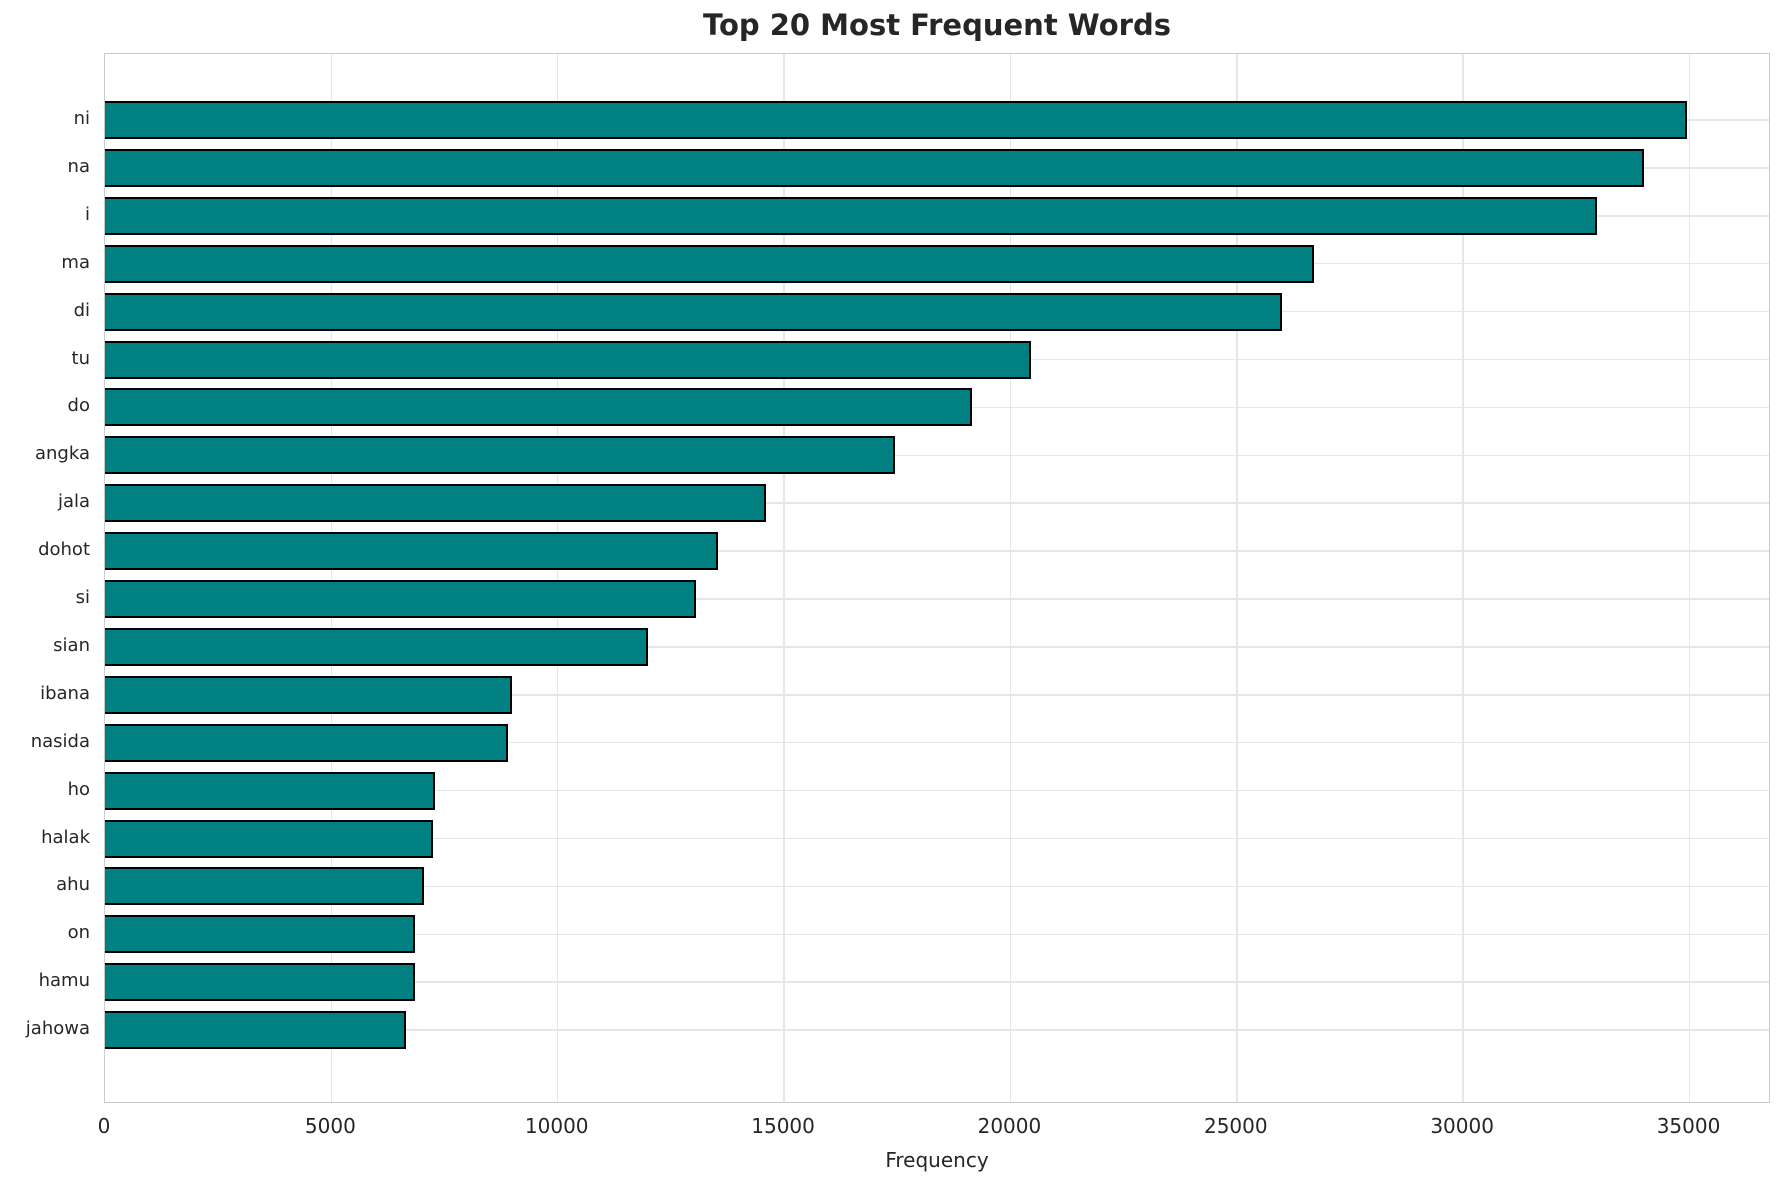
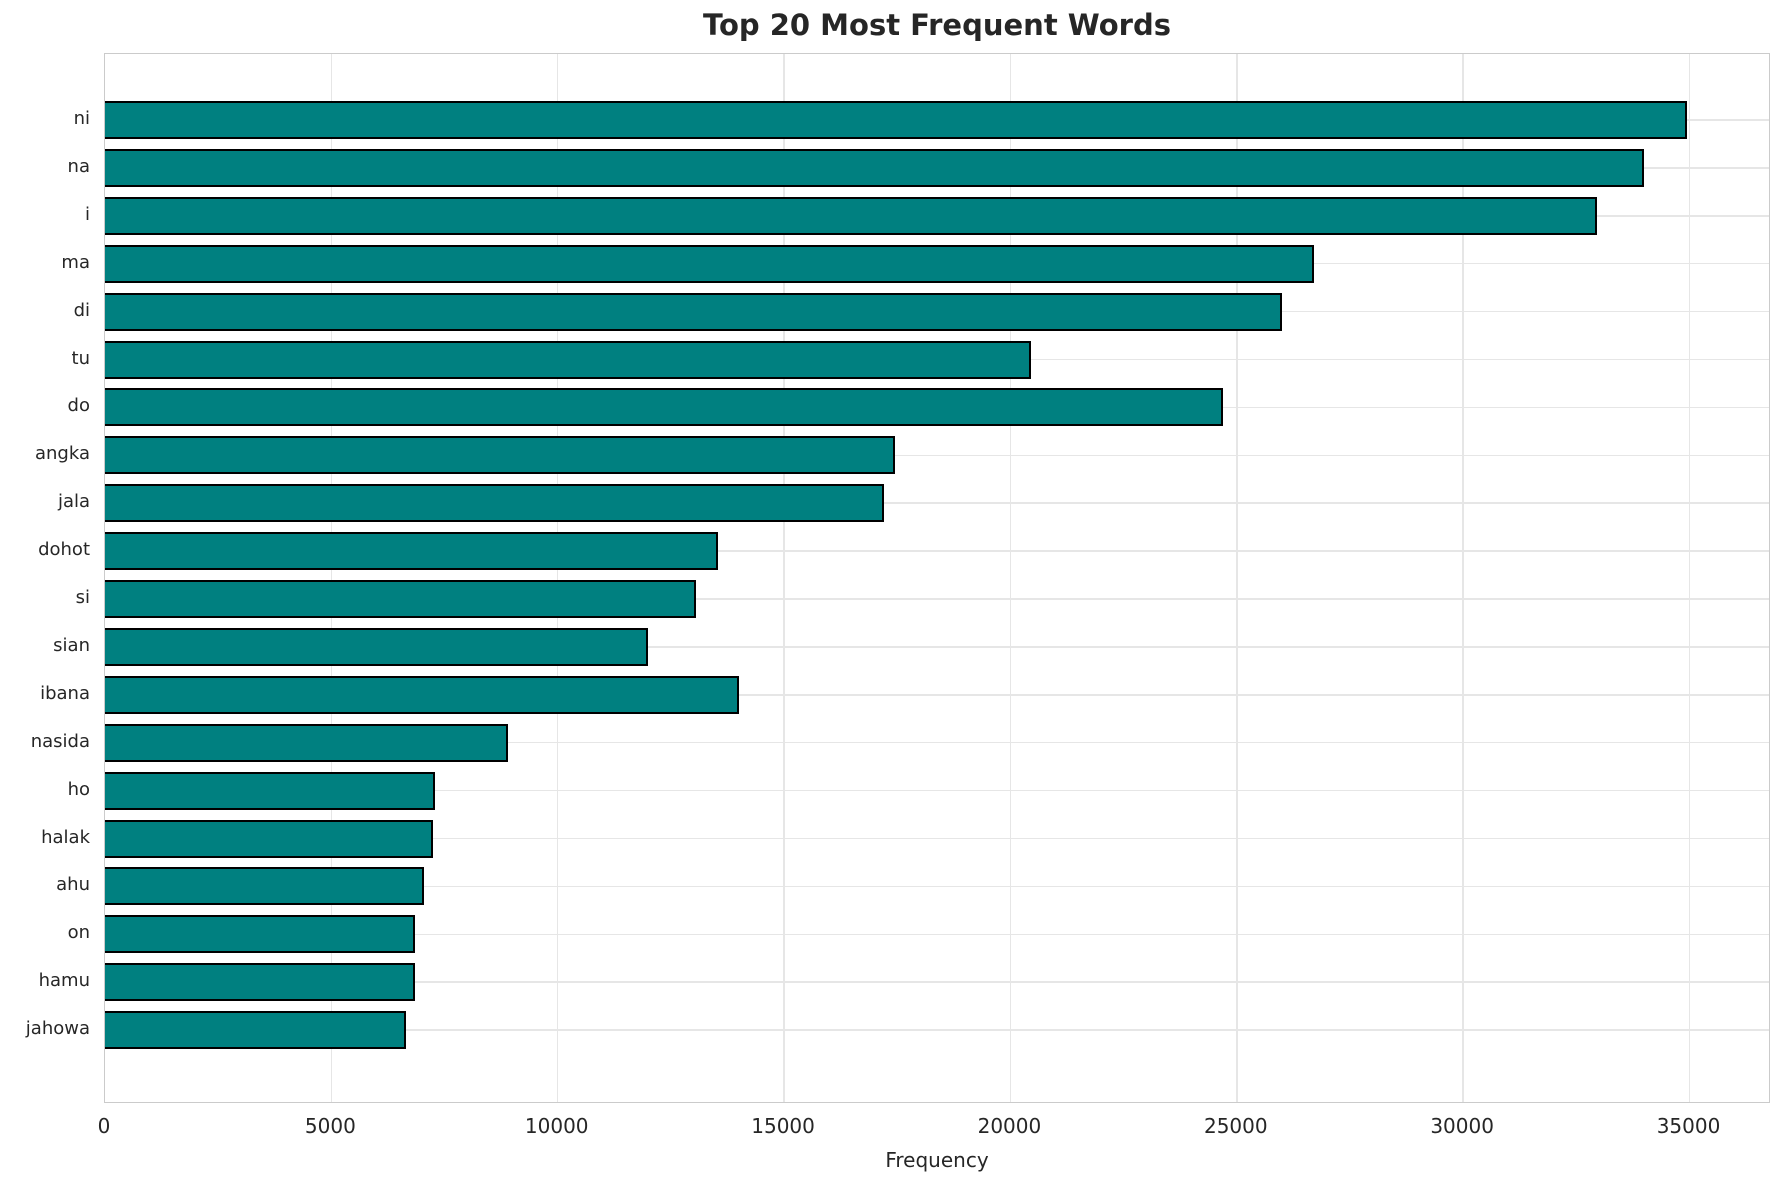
do: 19200 -> 24700
jala: 14600 -> 17200
ibana: 9000 -> 14000
